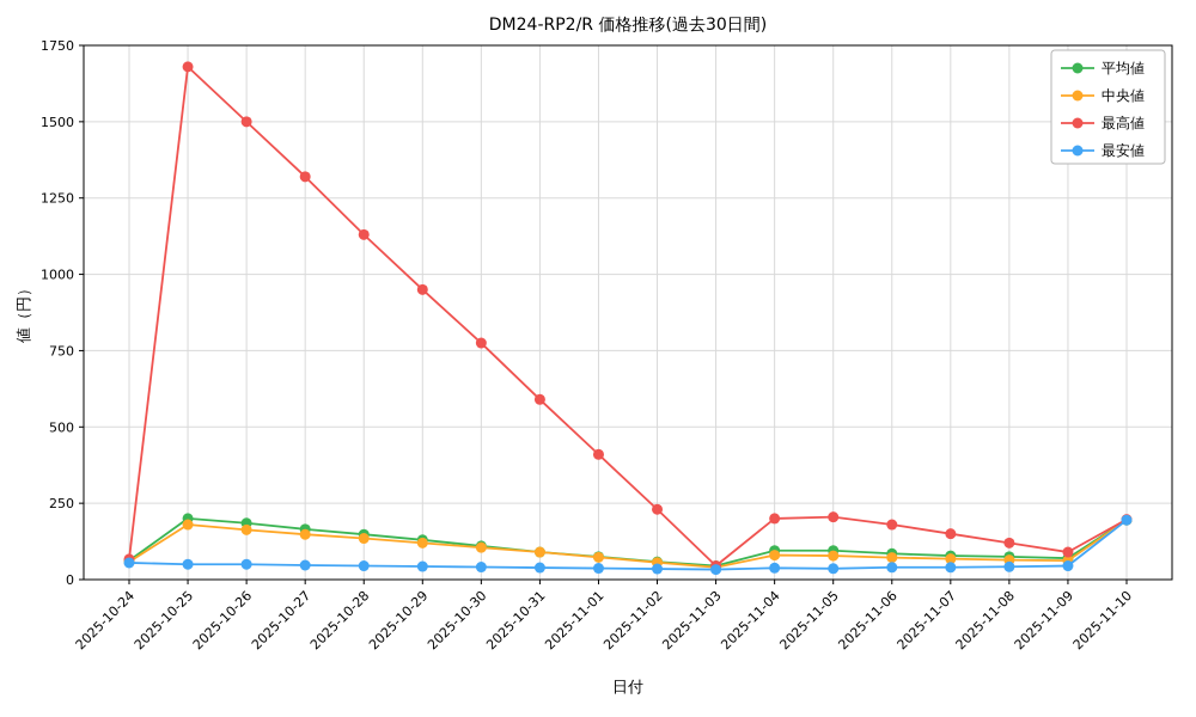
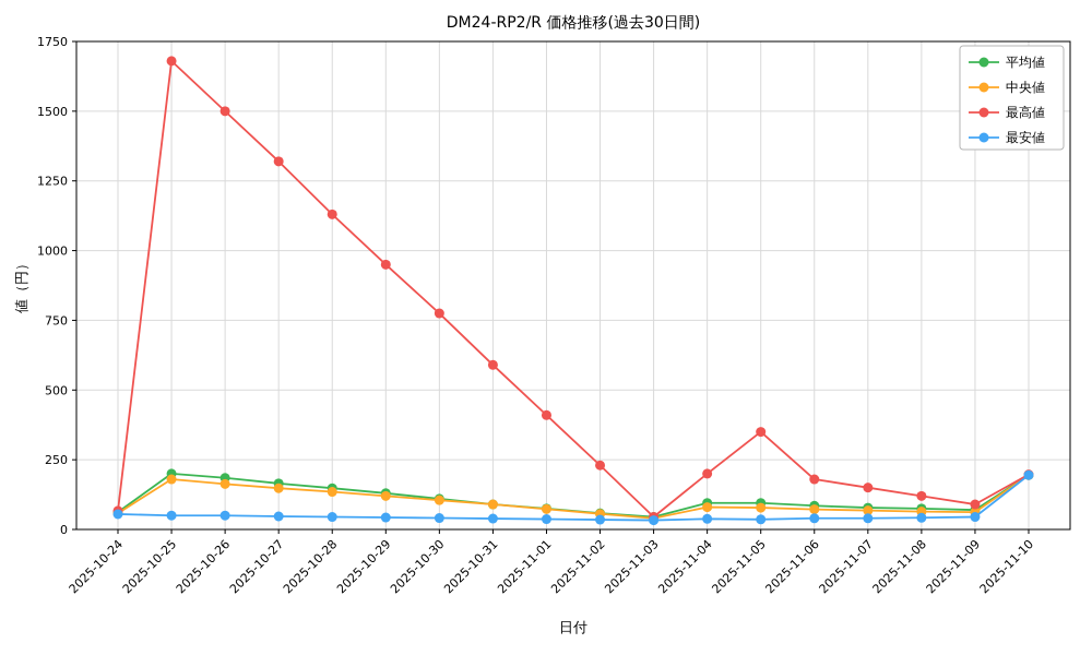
最高値/2025-11-05: 200 -> 350
